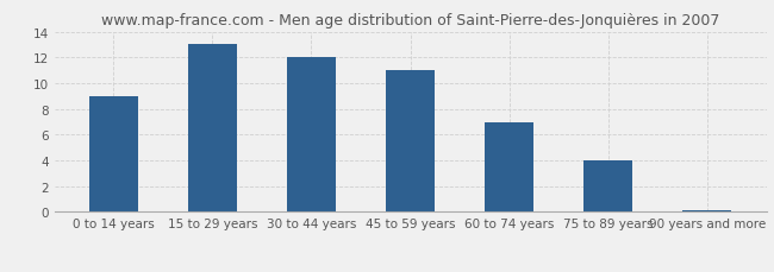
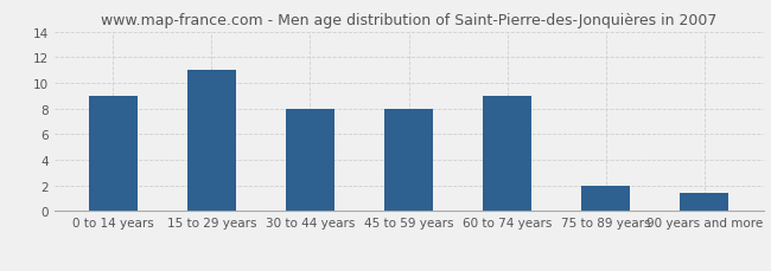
15 to 29 years: 13.0 -> 11.0
30 to 44 years: 12.0 -> 8.0
45 to 59 years: 11.0 -> 8.0
60 to 74 years: 7.0 -> 9.0
75 to 89 years: 4.0 -> 2.0
90 years and more: 0.1 -> 1.4
